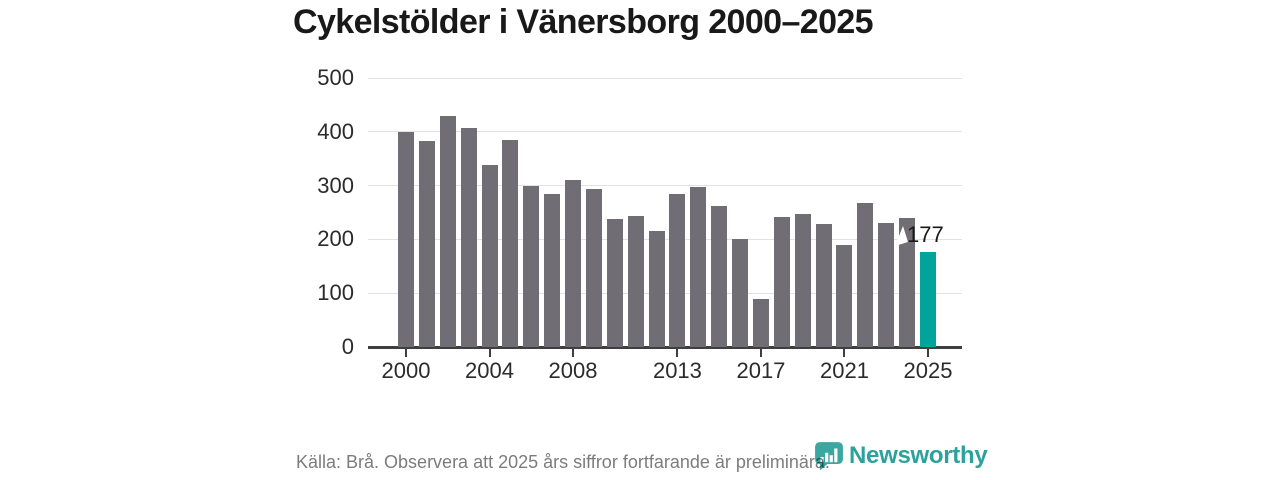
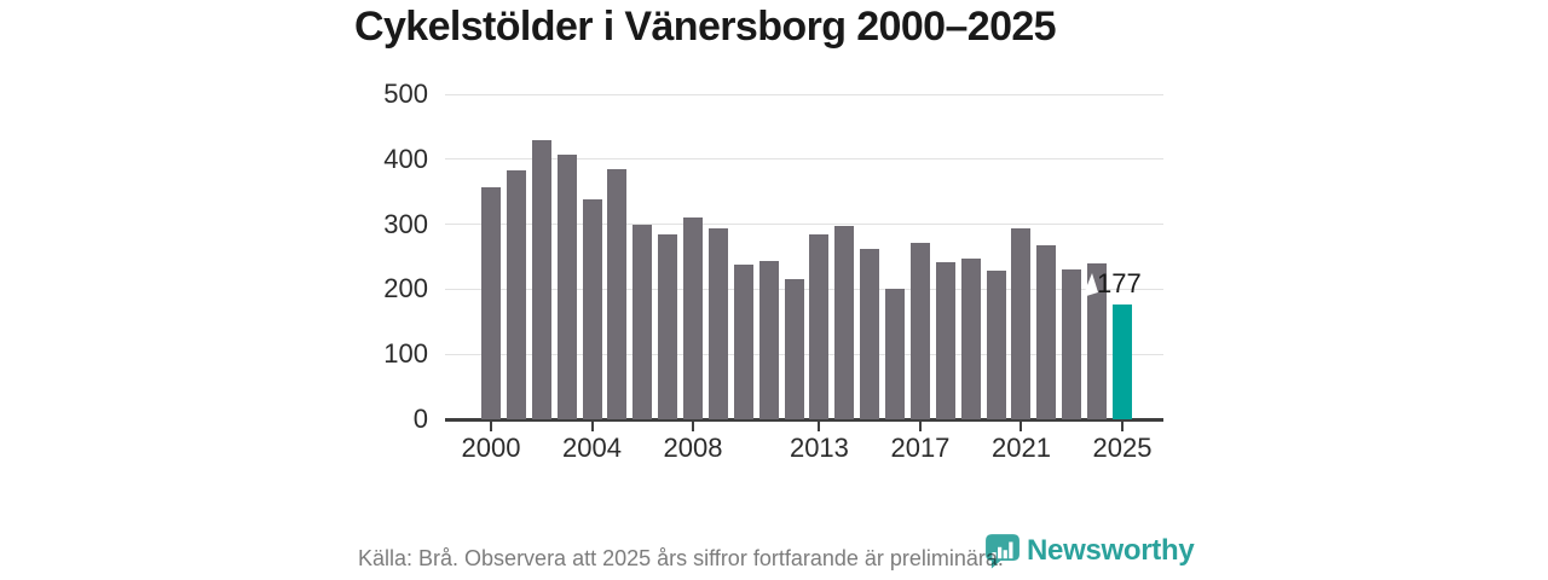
2000: 400 -> 360
2017: 90 -> 270
2021: 190 -> 290
